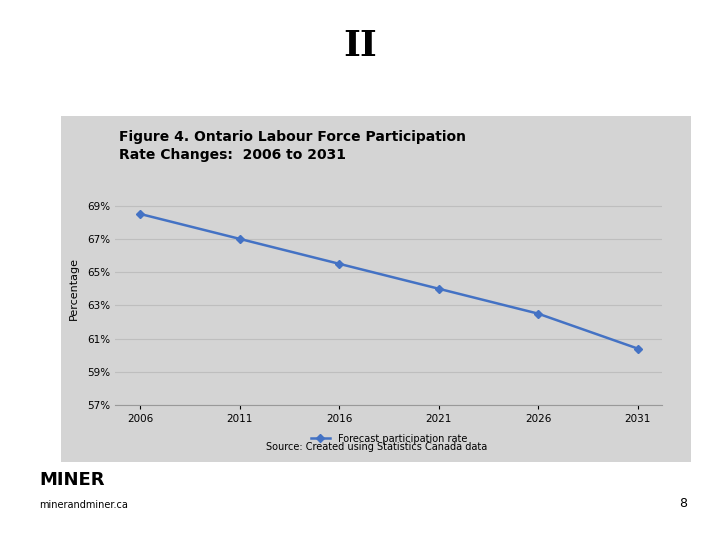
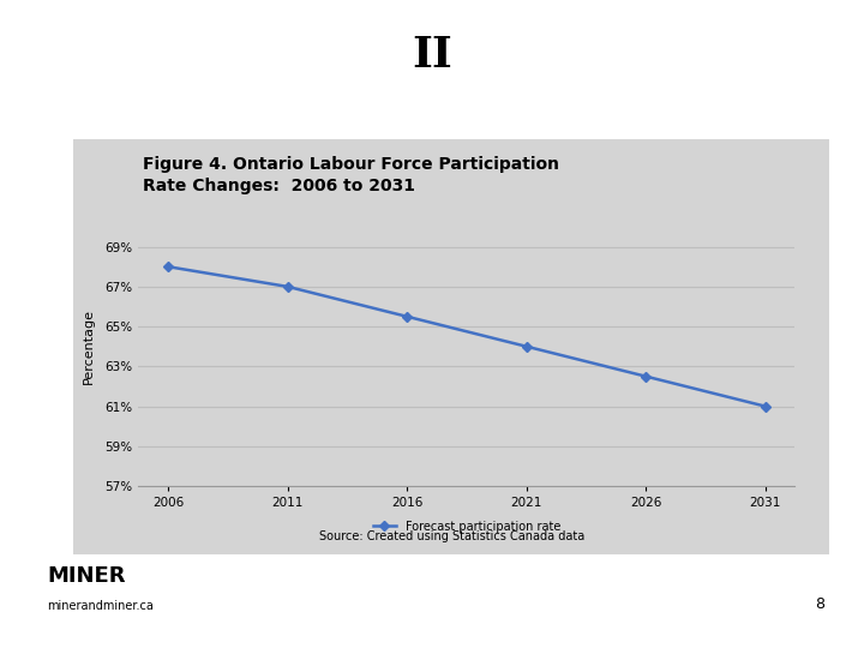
2006: 68.5% -> 68.0%
2031: 60.4% -> 61.0%
